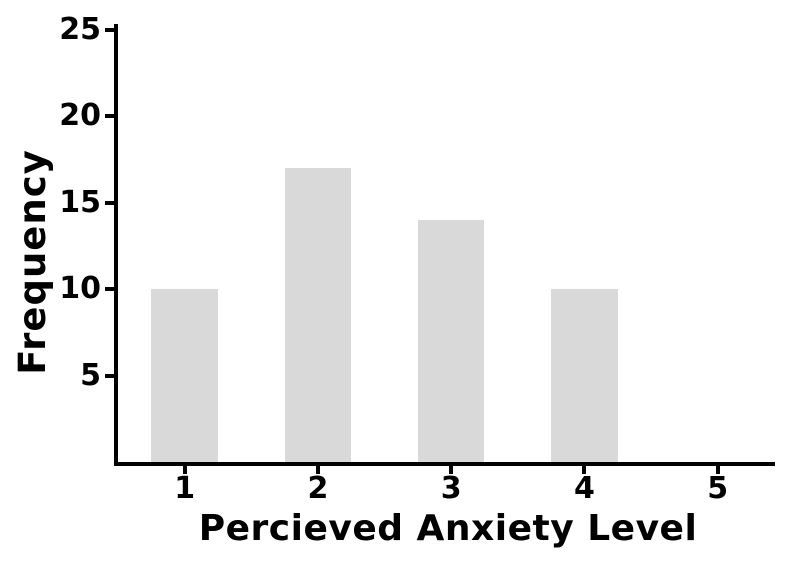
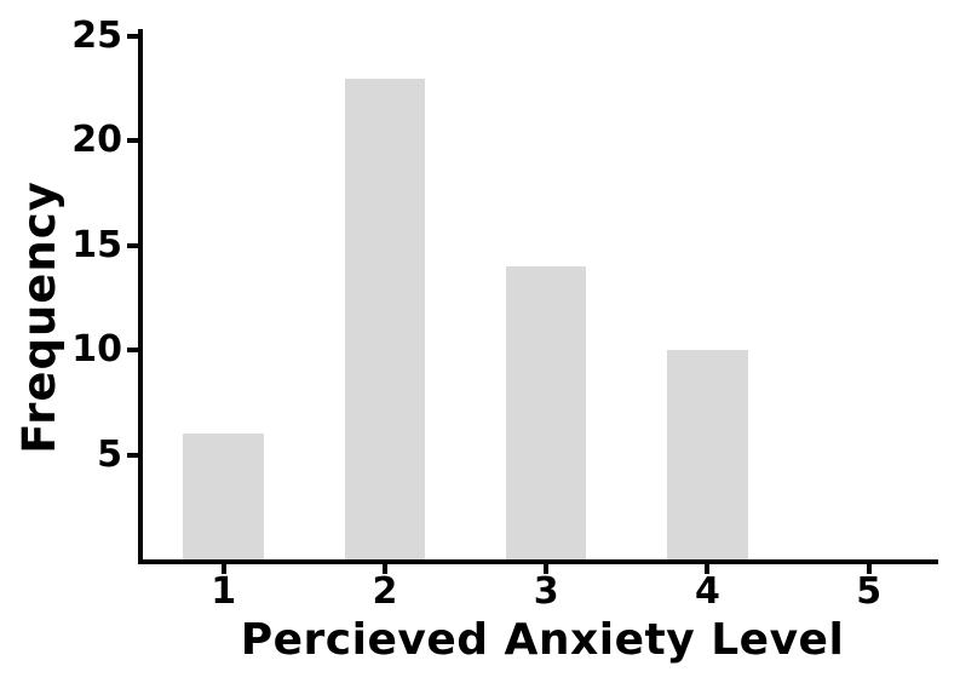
1: 10 -> 6
2: 17 -> 23
